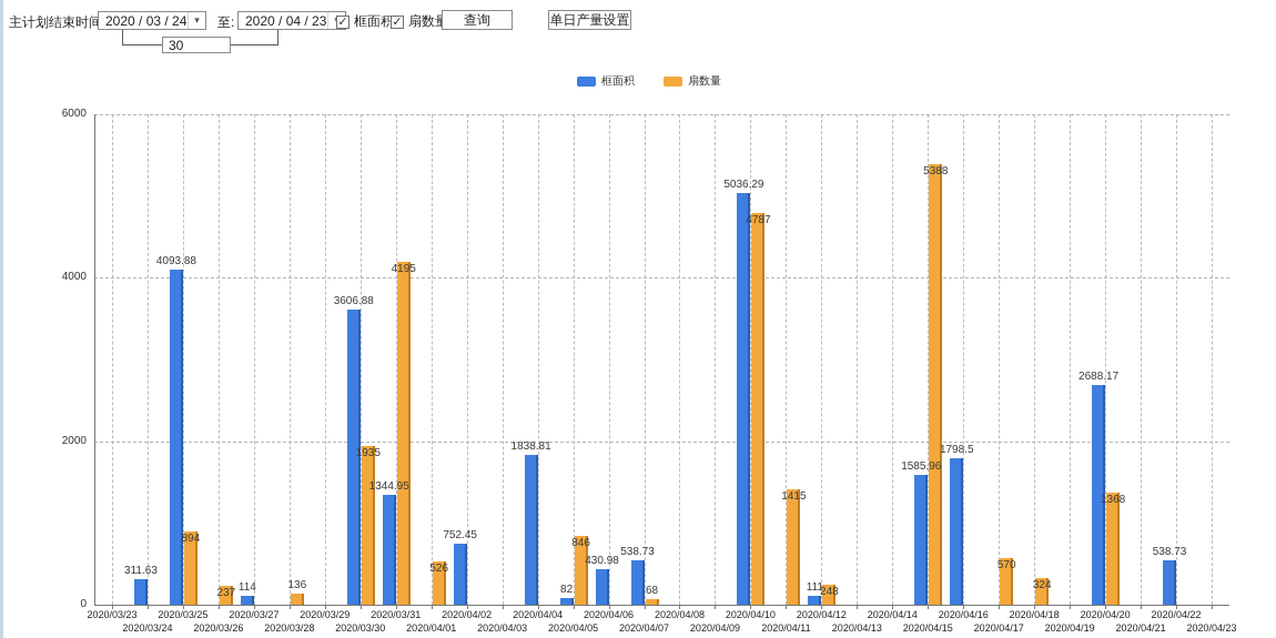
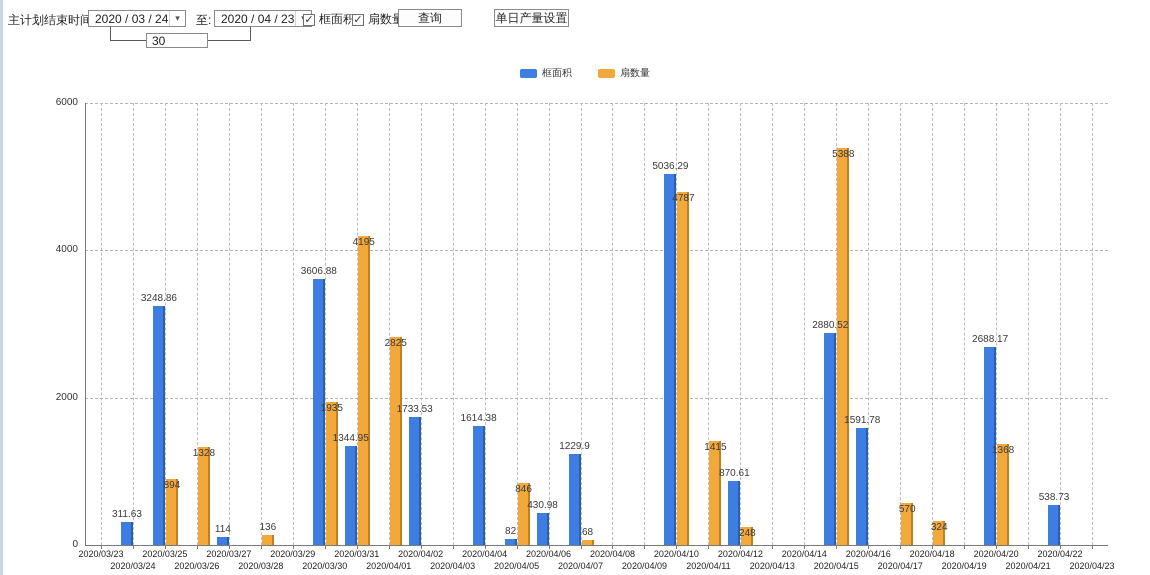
框面积/2020/03/25: 4093.88 -> 3248.86
扇数量/2020/03/26: 237 -> 1328
扇数量/2020/04/01: 526 -> 2825
框面积/2020/04/02: 752.45 -> 1733.53
框面积/2020/04/04: 1838.81 -> 1614.38
框面积/2020/04/07: 538.73 -> 1229.9
框面积/2020/04/12: 111 -> 870.61
框面积/2020/04/15: 1585.96 -> 2880.52
框面积/2020/04/16: 1798.5 -> 1591.78
